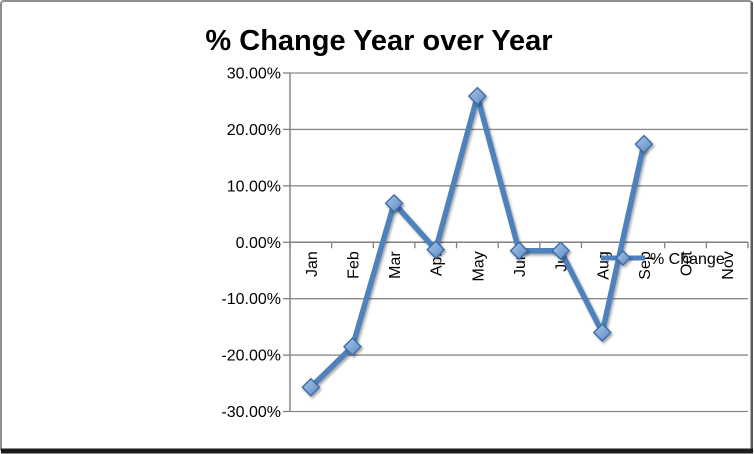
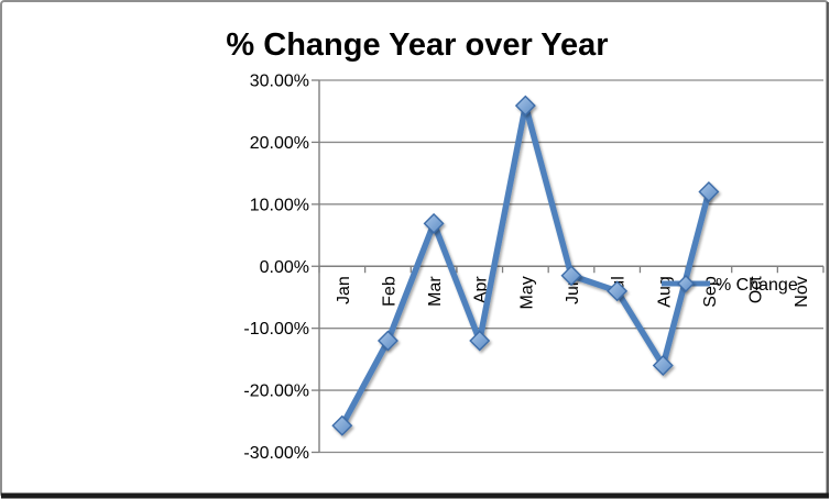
Feb: -18% -> -12%
Apr: -1% -> -12%
Jul: -2% -> -4%
Sep: 17% -> 12%
